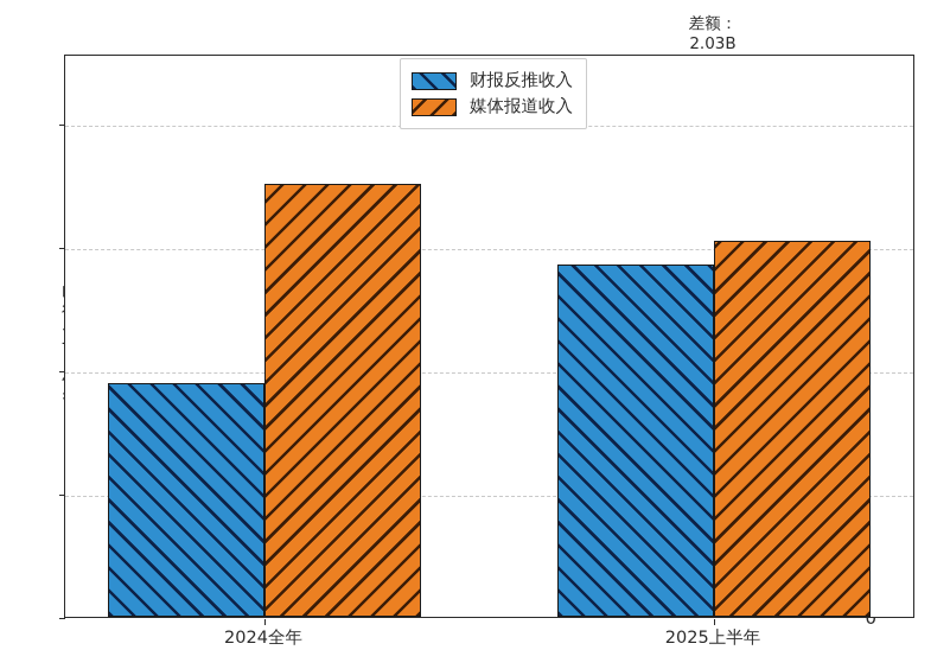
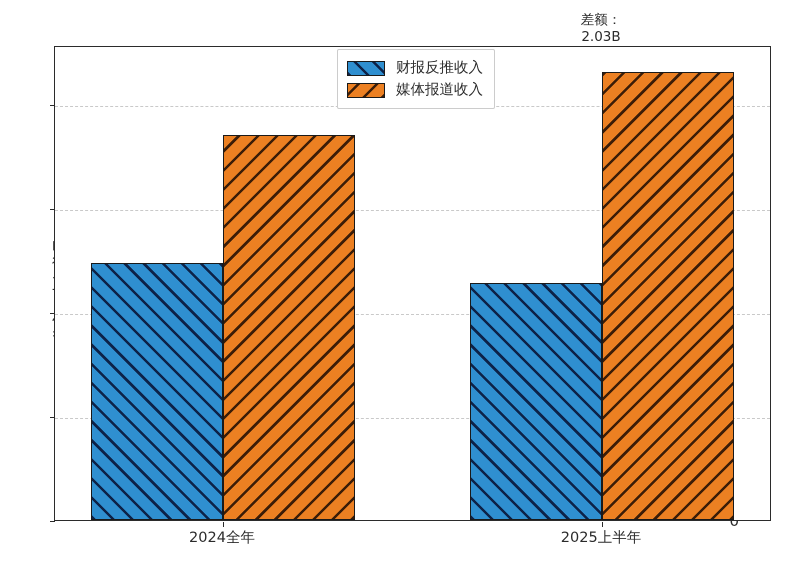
财报反推收入/2024全年: 1.90 -> 2.47
媒体报道收入/2024全年: 3.51 -> 3.70
财报反推收入/2025上半年: 2.86 -> 2.28
媒体报道收入/2025上半年: 3.05 -> 4.31
